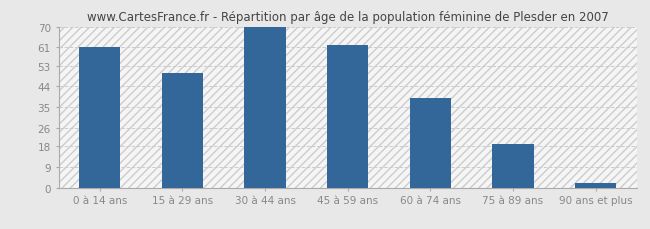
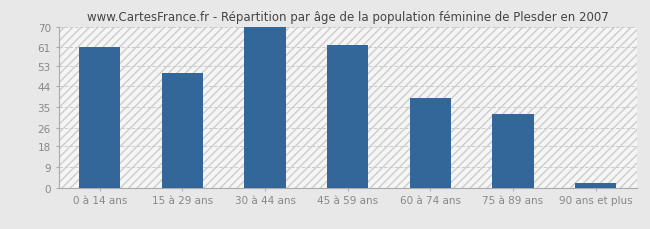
75 à 89 ans: 19 -> 32
